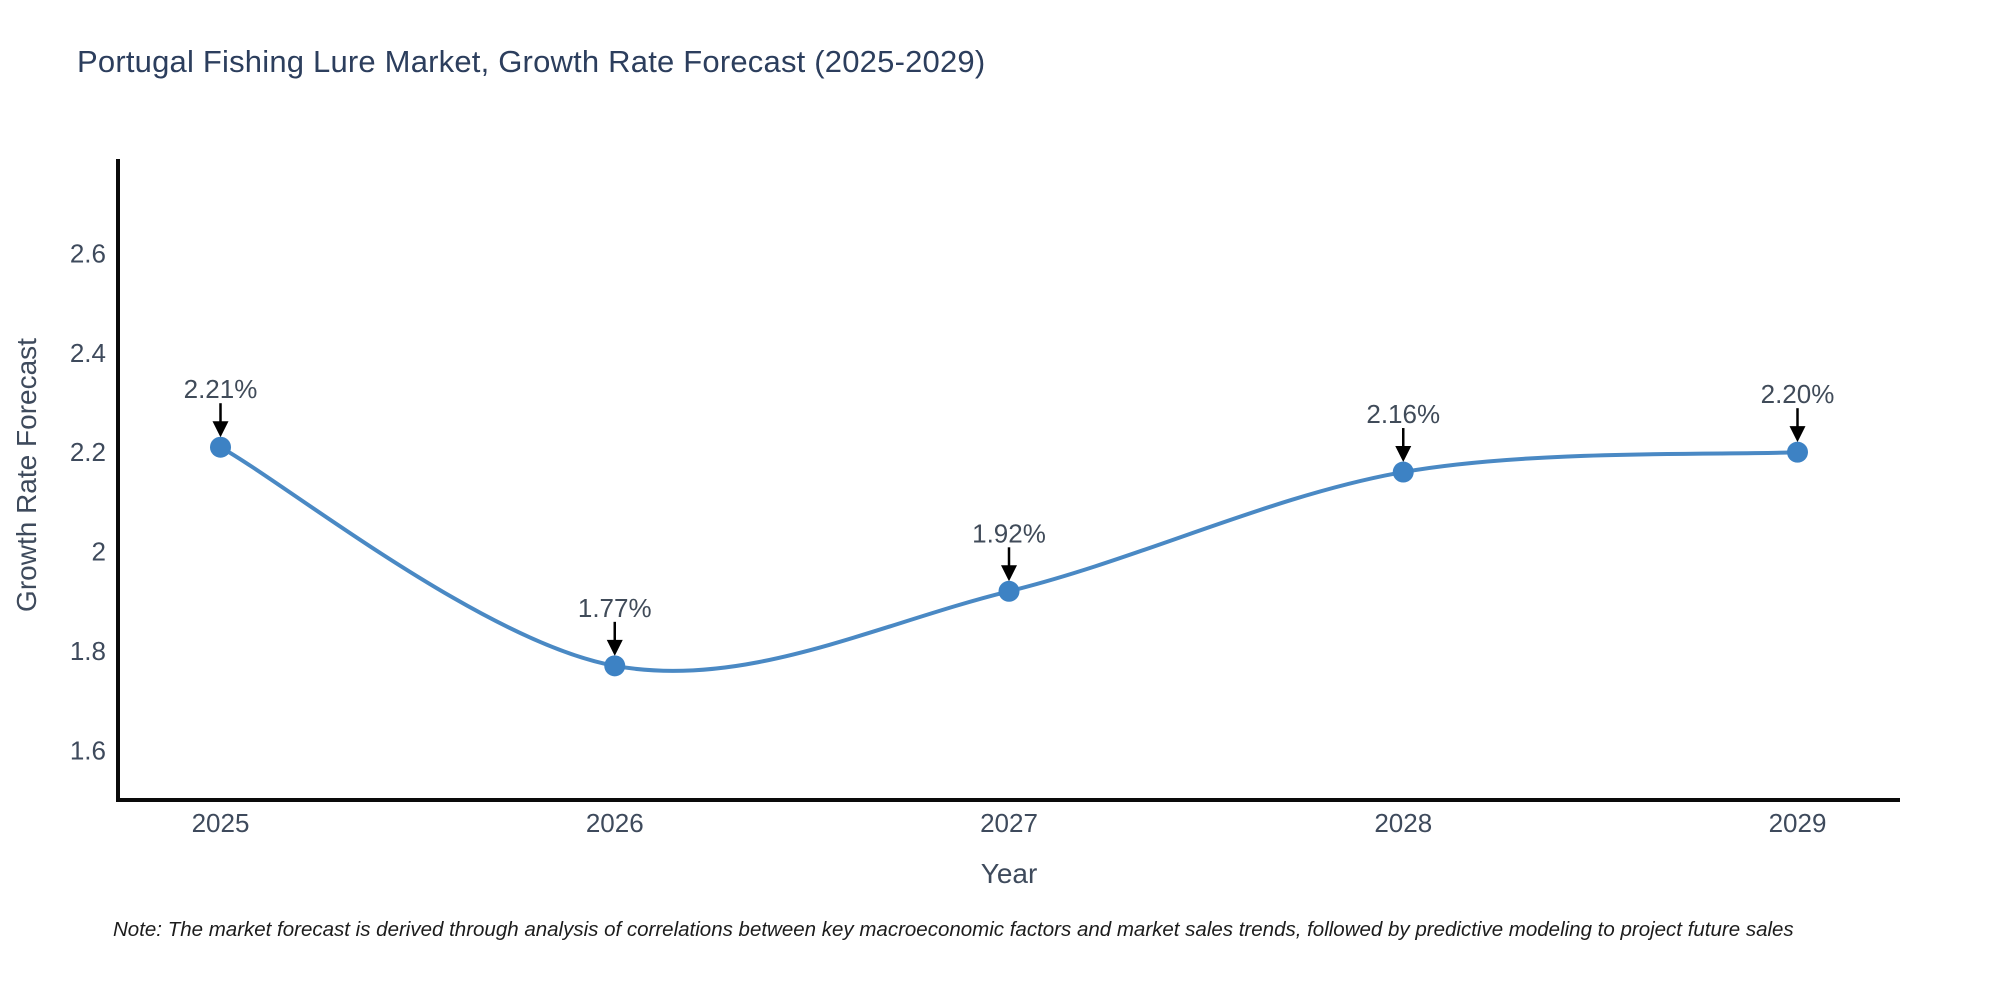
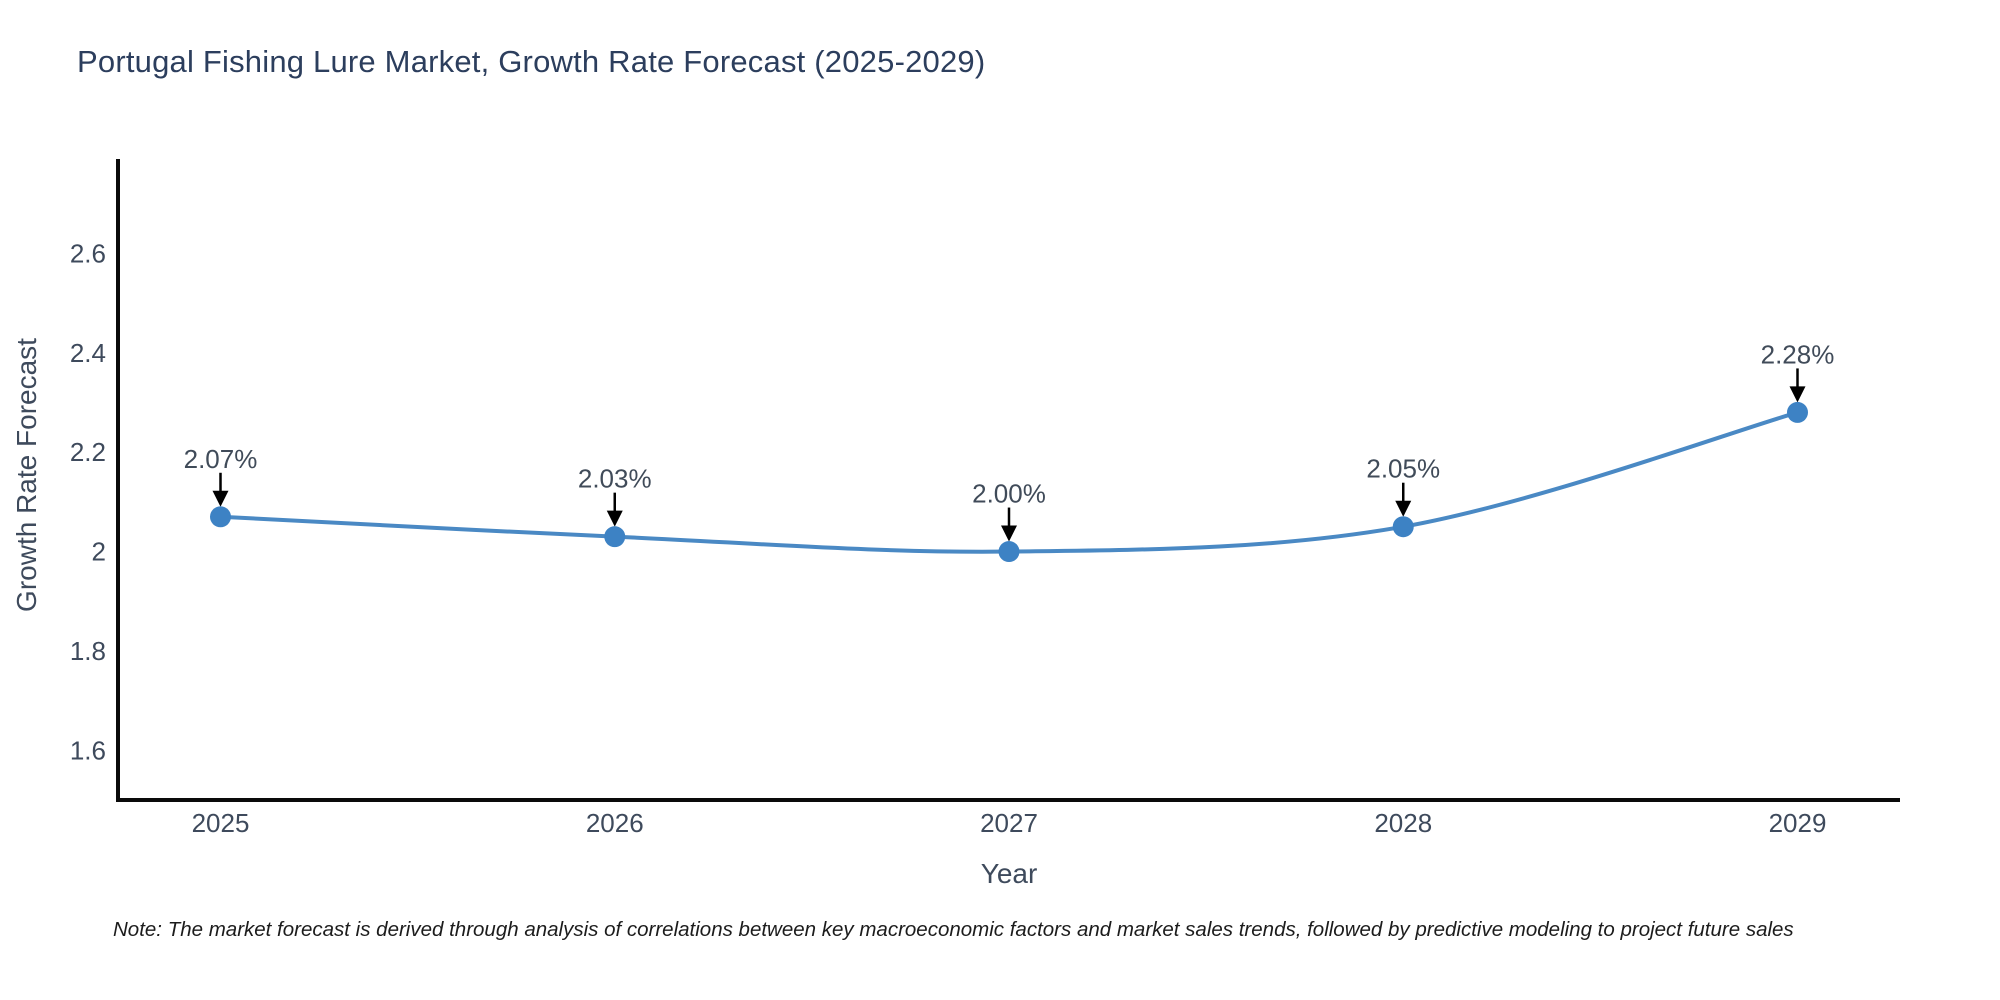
2025: 2.21% -> 2.07%
2026: 1.77% -> 2.03%
2027: 1.92% -> 2.00%
2028: 2.16% -> 2.05%
2029: 2.20% -> 2.28%
